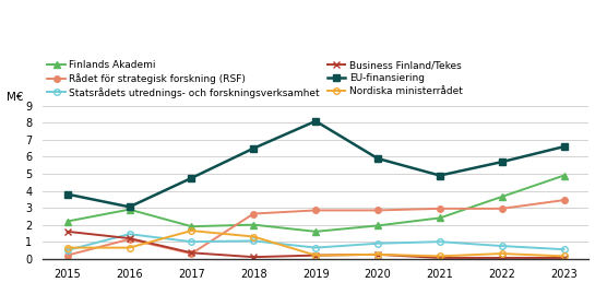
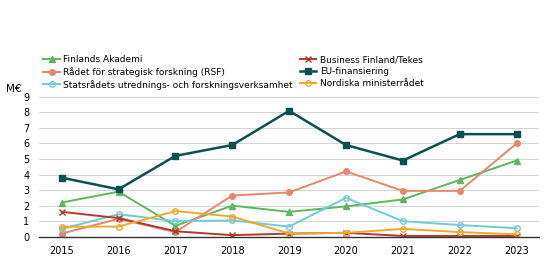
Finlands Akademi/2017: 1.9 -> 0.7
EU-finansiering/2017: 4.8 -> 5.2
EU-finansiering/2018: 6.5 -> 5.9
Rådet för strategisk forskning (RSF)/2020: 2.9 -> 4.2
Statsrådets utrednings- och forskningsverksamhet/2020: 0.9 -> 2.5
Nordiska ministerrådet/2021: 0.1 -> 0.5
EU-finansiering/2022: 5.7 -> 6.6
Rådet för strategisk forskning (RSF)/2023: 3.5 -> 6.0
